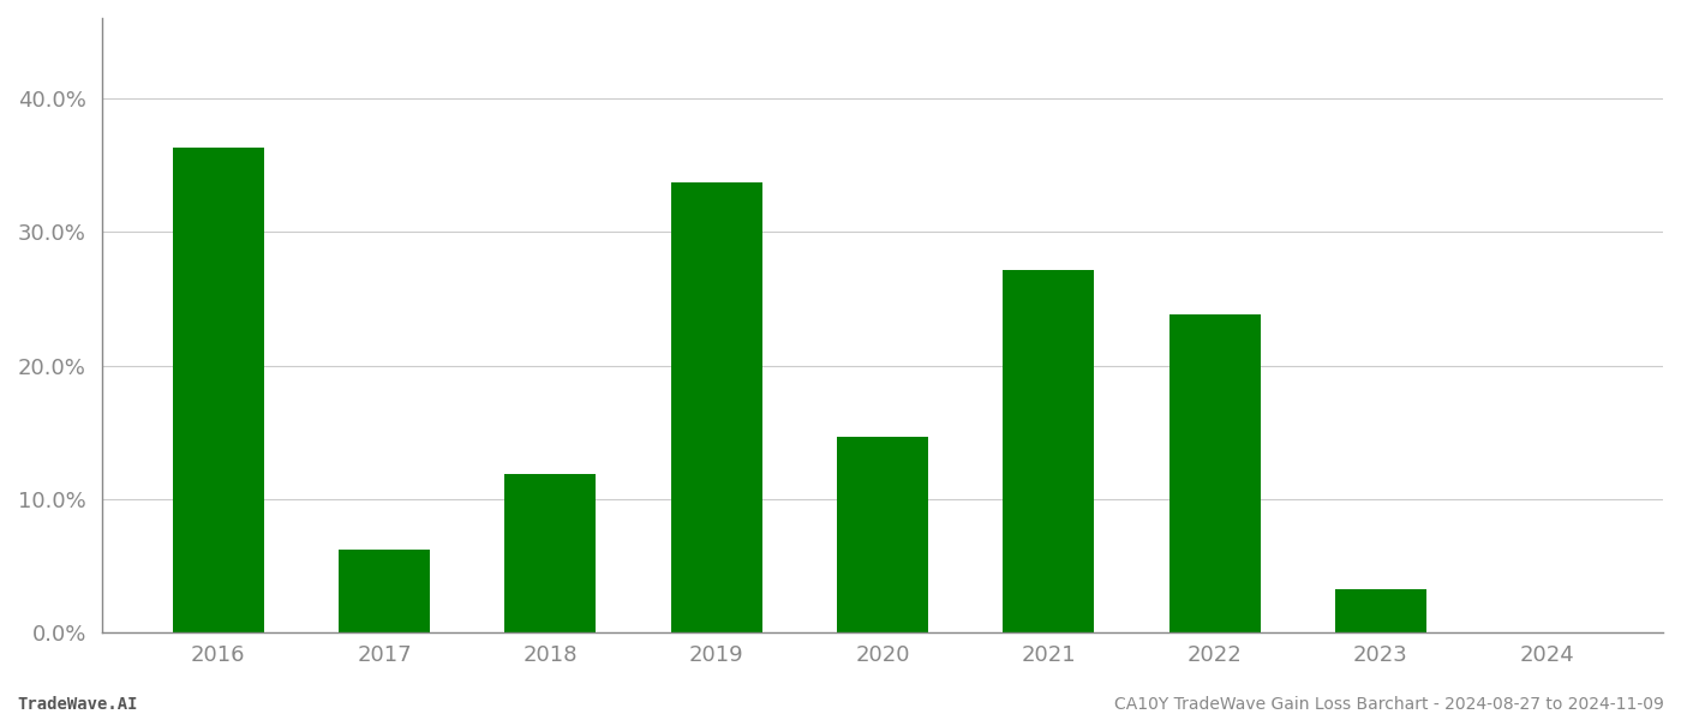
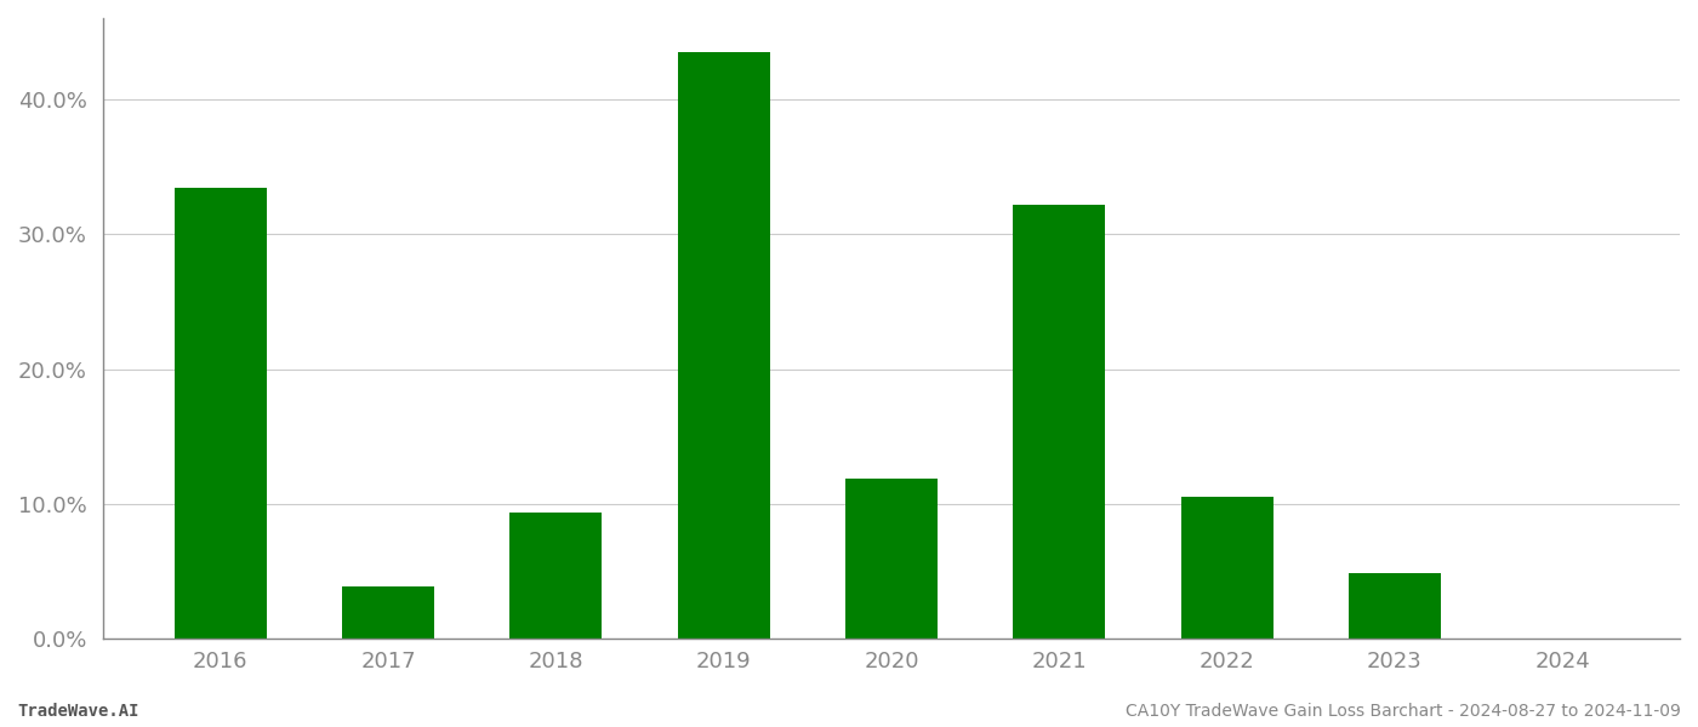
2016: 36.3% -> 33.4%
2017: 6.2% -> 3.9%
2018: 11.9% -> 9.4%
2019: 33.7% -> 43.5%
2020: 14.7% -> 11.9%
2021: 27.1% -> 32.2%
2022: 23.8% -> 10.5%
2023: 3.3% -> 4.9%
